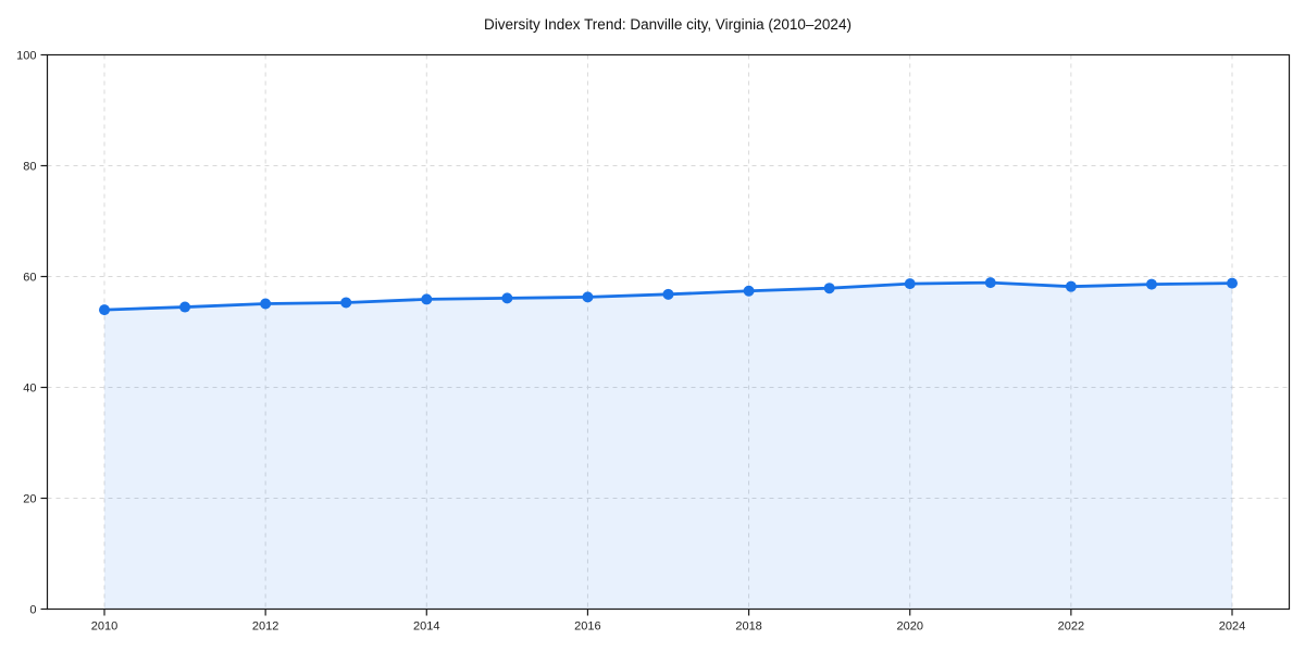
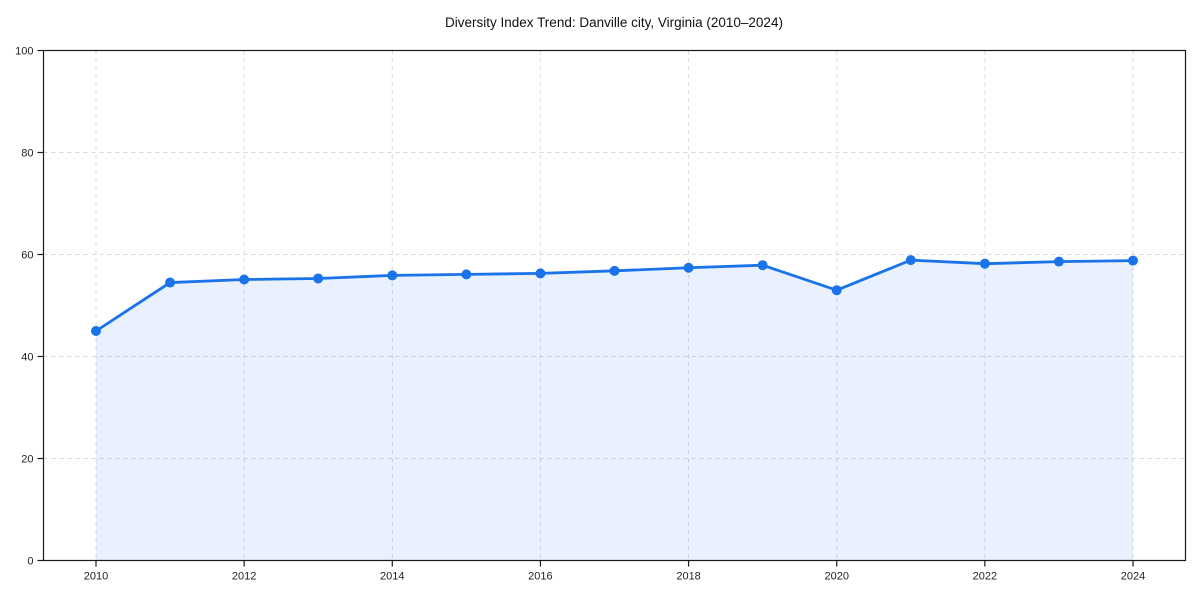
2010: 54 -> 45
2020: 59 -> 53
